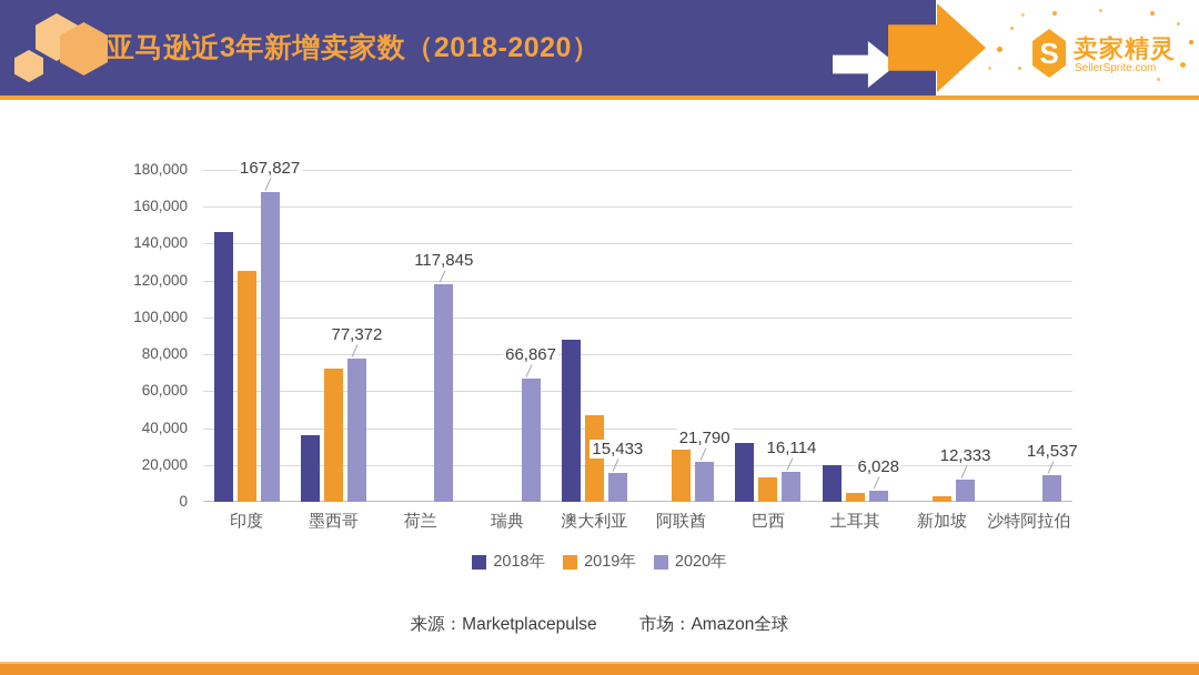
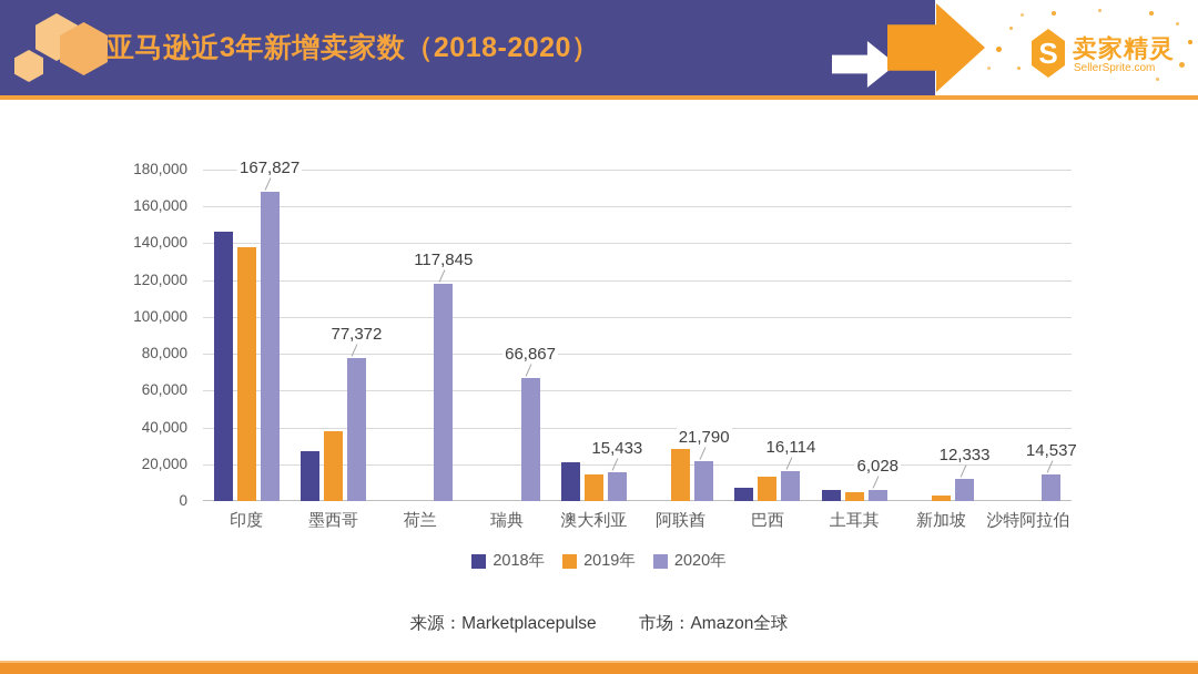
2019年/印度: 125000 -> 138000
2018年/墨西哥: 36000 -> 27000
2019年/墨西哥: 72000 -> 38000
2018年/澳大利亚: 88000 -> 21000
2019年/澳大利亚: 47000 -> 14000
2018年/巴西: 32000 -> 7000
2018年/土耳其: 20000 -> 6000
